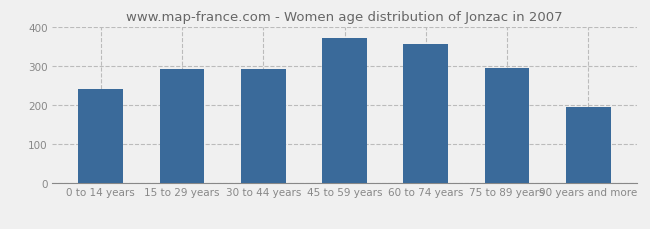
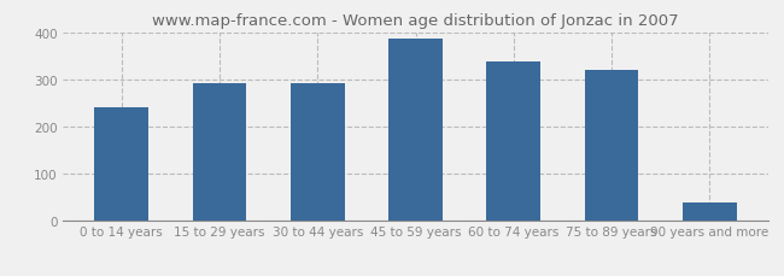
45 to 59 years: 370 -> 385
60 to 74 years: 355 -> 338
75 to 89 years: 295 -> 320
90 years and more: 195 -> 38
